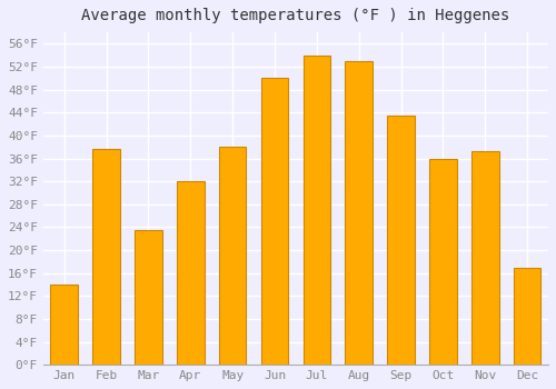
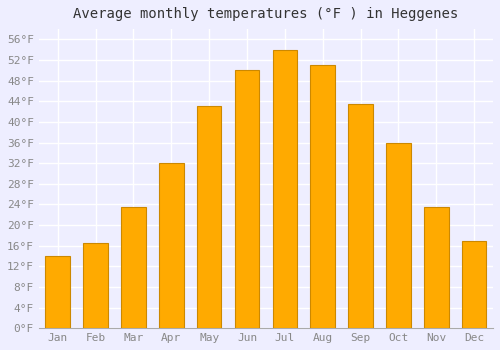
Feb: 37.6°F -> 16.5°F
May: 38.0°F -> 43.0°F
Aug: 53.0°F -> 51.0°F
Nov: 37.2°F -> 23.5°F
